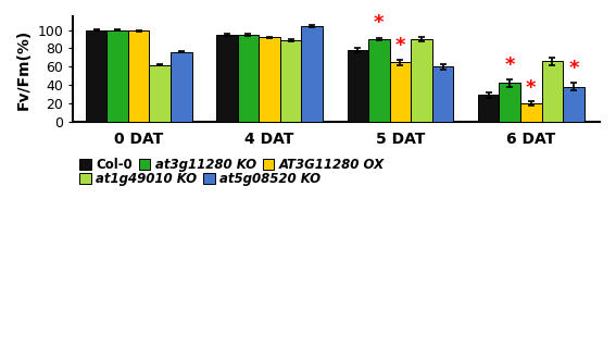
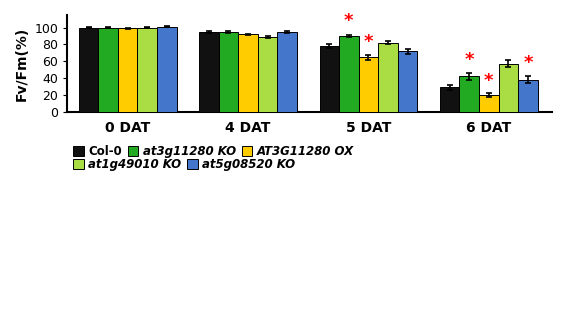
at1g49010 KO/0 DAT: 62 -> 100
at5g08520 KO/0 DAT: 76 -> 101
at5g08520 KO/4 DAT: 104 -> 95
at1g49010 KO/5 DAT: 90 -> 82
at5g08520 KO/5 DAT: 60 -> 72
at1g49010 KO/6 DAT: 66 -> 57
